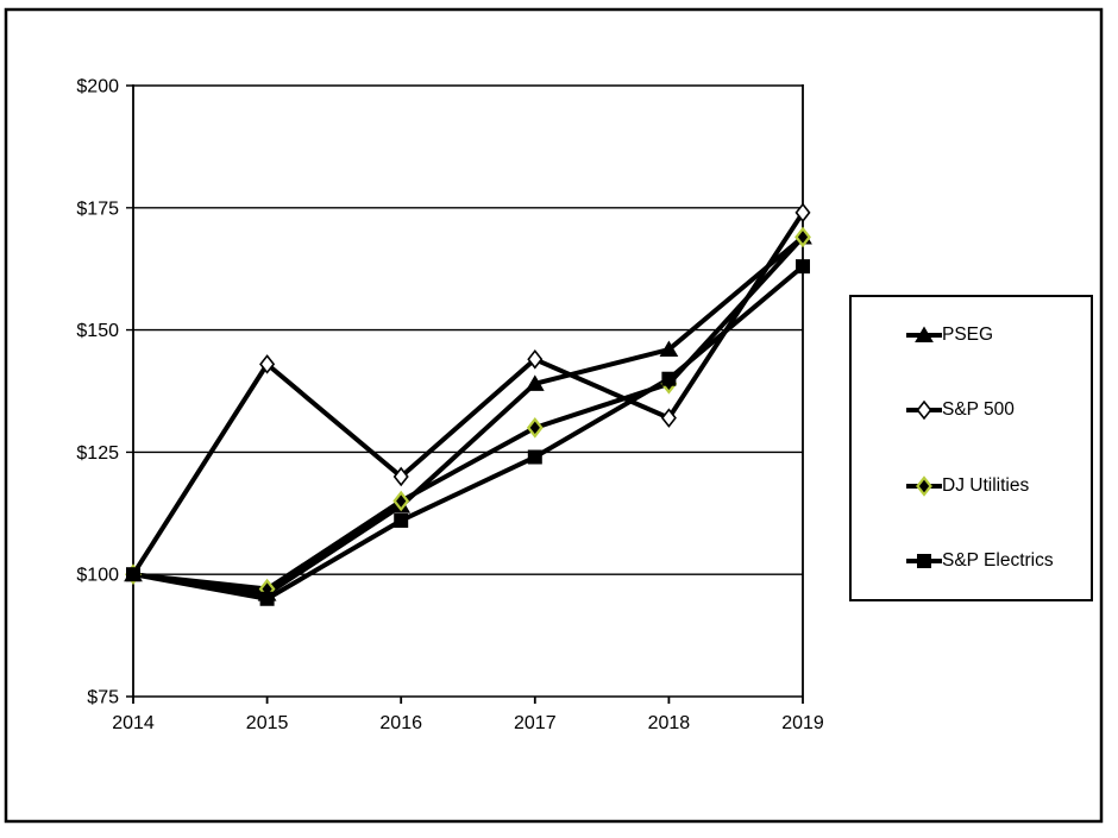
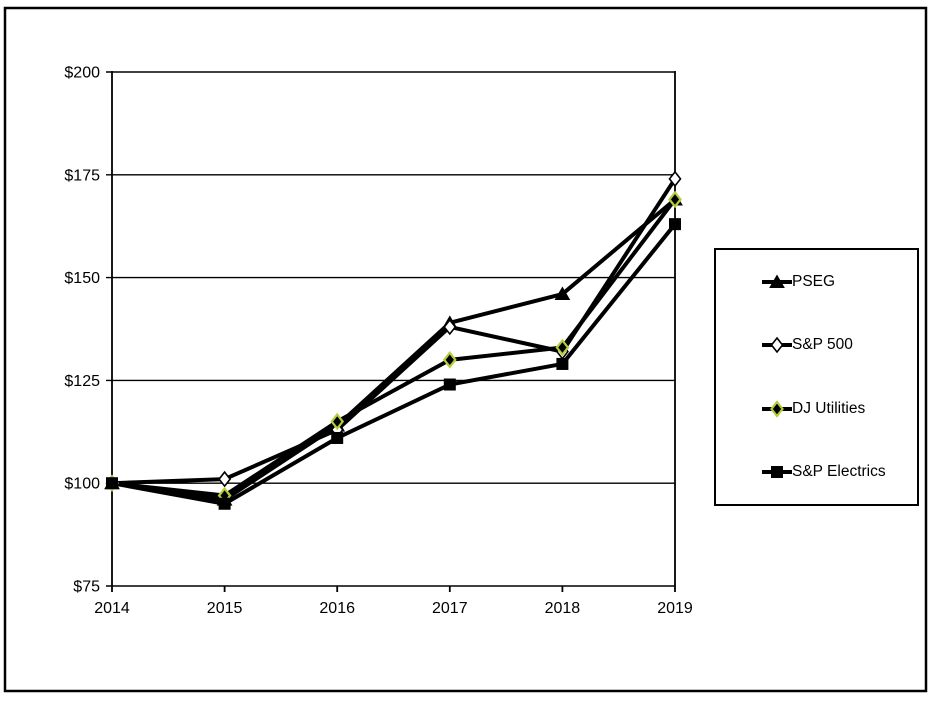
S&P 500/2015: $143 -> $101
S&P 500/2016: $120 -> $113
S&P 500/2017: $144 -> $138
DJ Utilities/2018: $139 -> $133
S&P Electrics/2018: $140 -> $129
